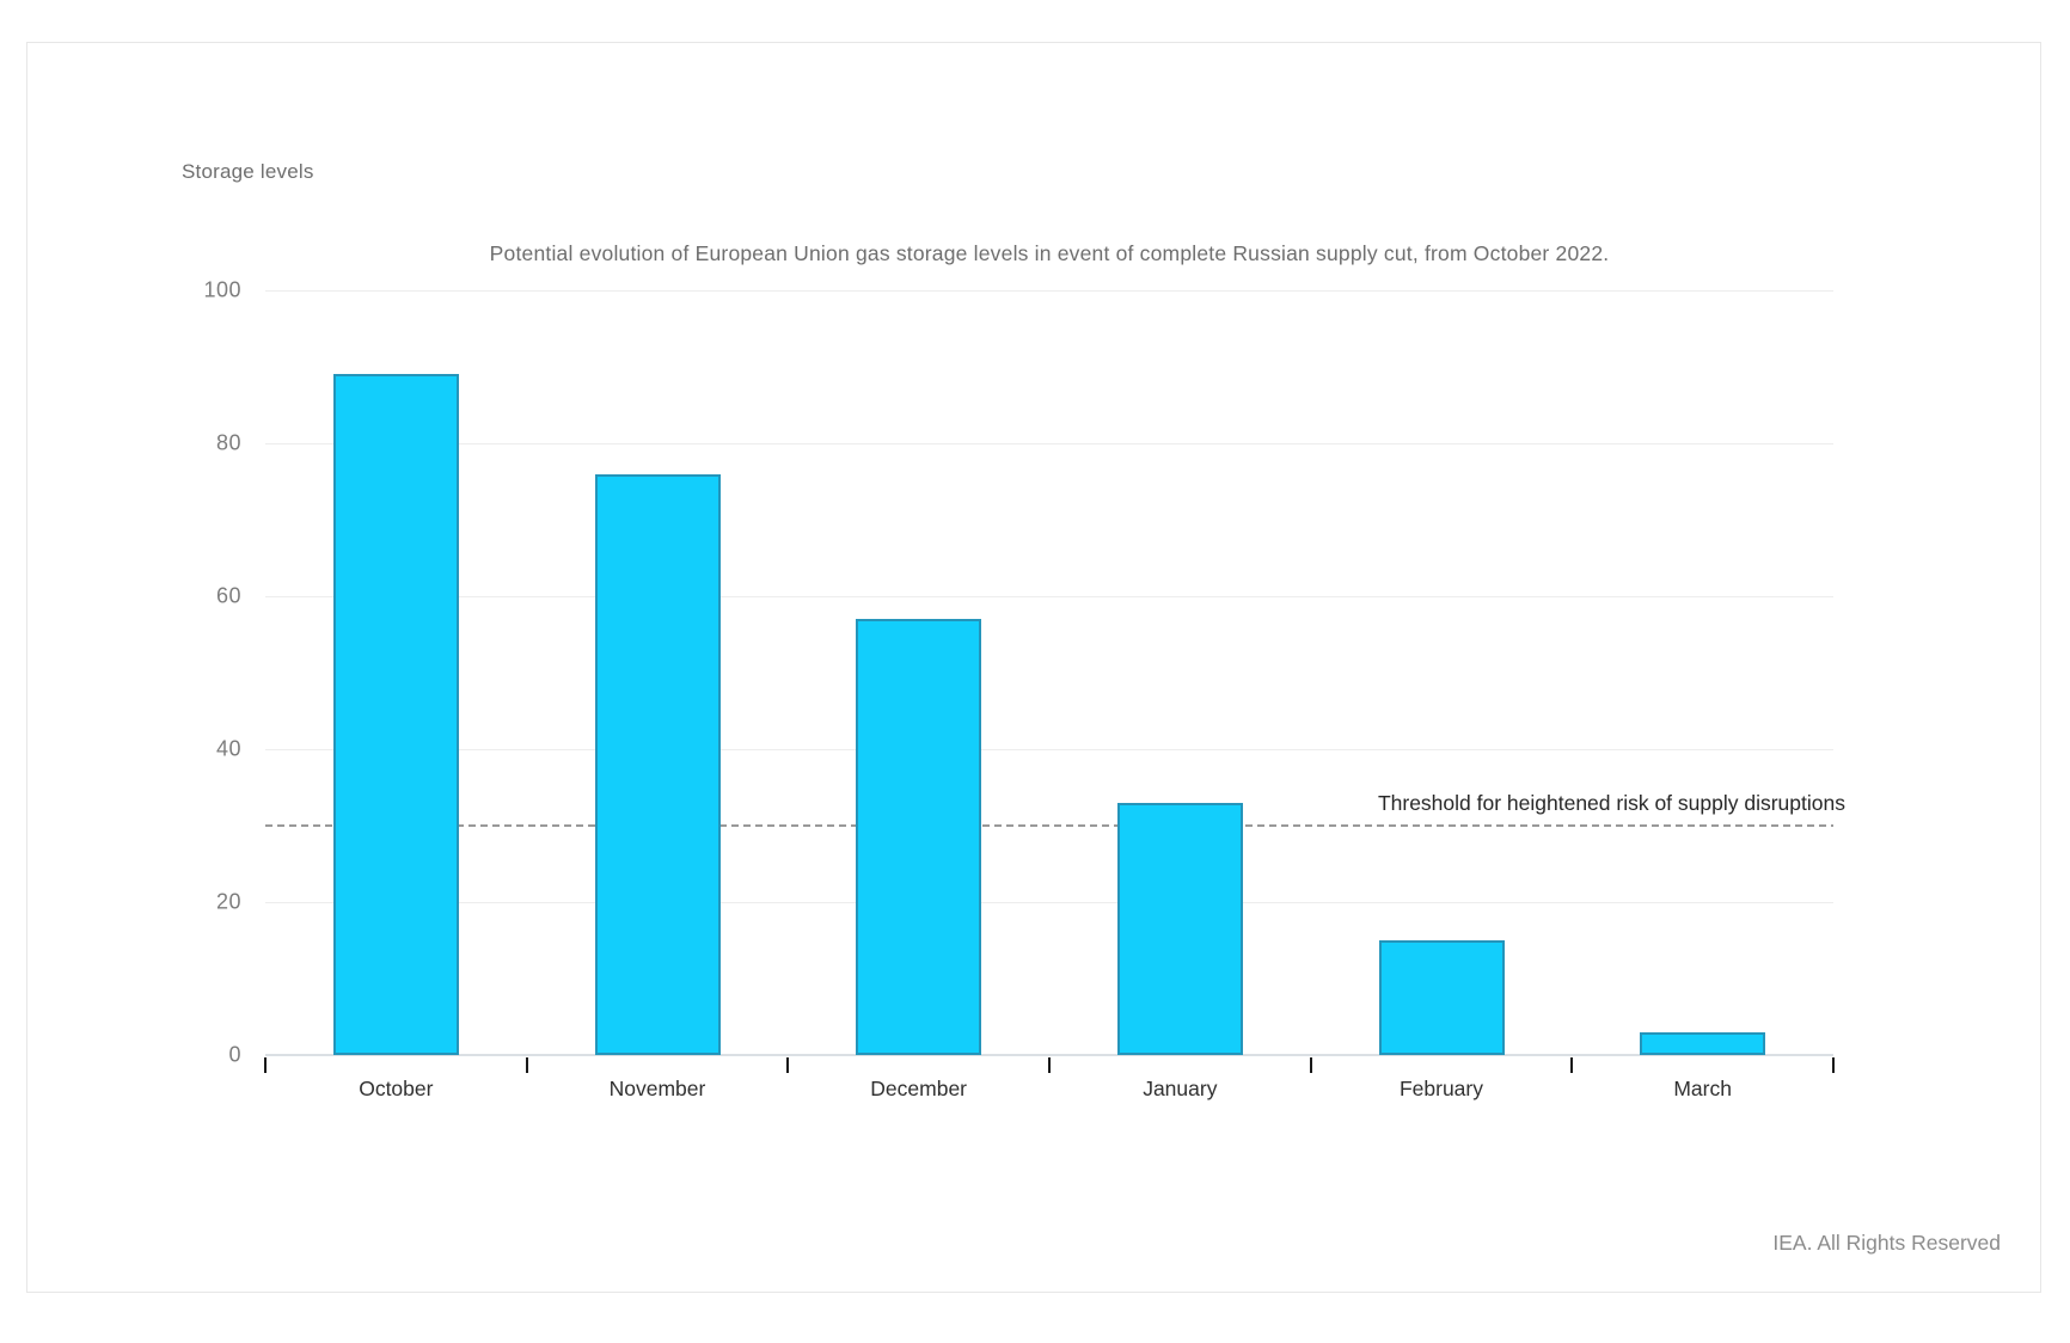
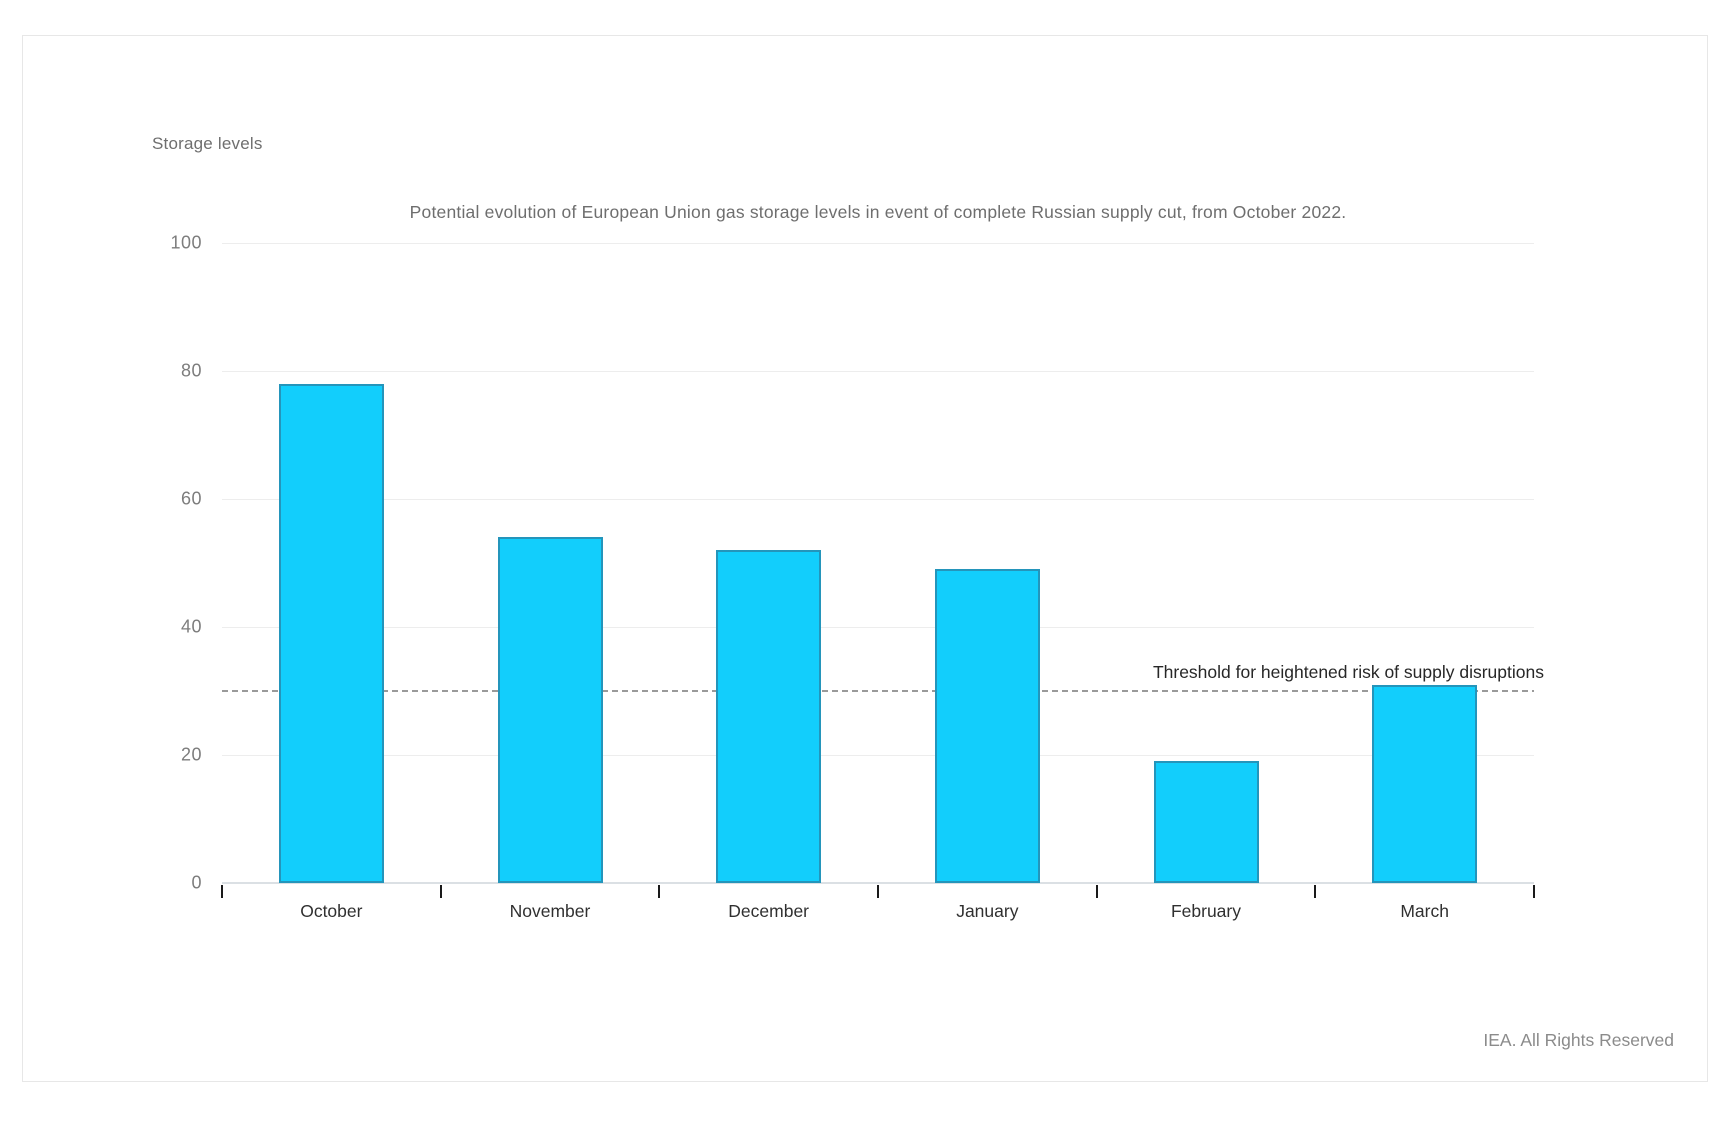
October: 89 -> 78
November: 76 -> 54
December: 57 -> 52
January: 33 -> 49
February: 15 -> 19
March: 3 -> 31
